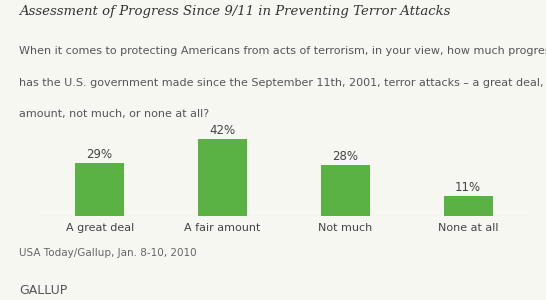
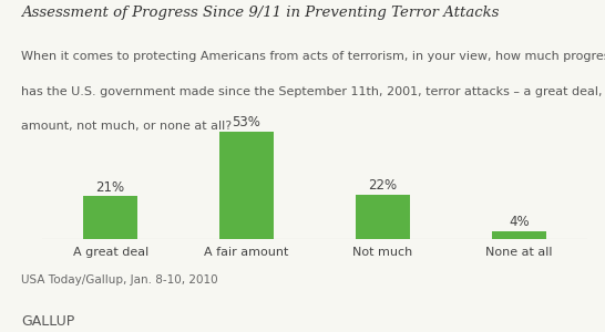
A great deal: 29% -> 21%
A fair amount: 42% -> 53%
Not much: 28% -> 22%
None at all: 11% -> 4%
